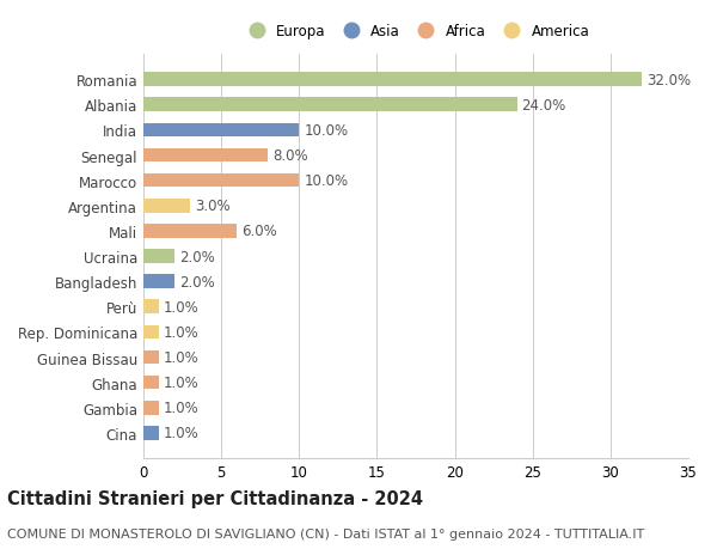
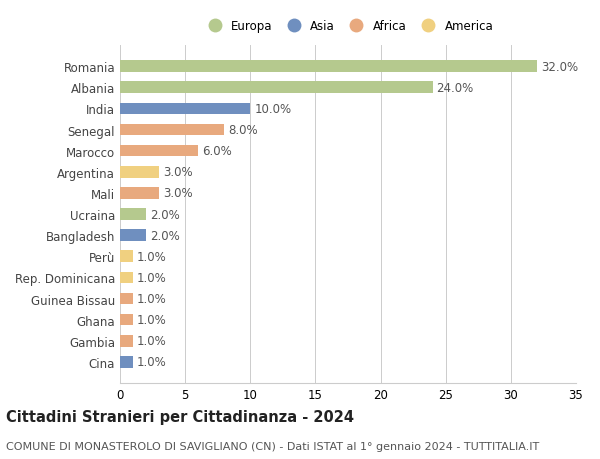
Marocco: 10.0% -> 6.0%
Mali: 6.0% -> 3.0%
